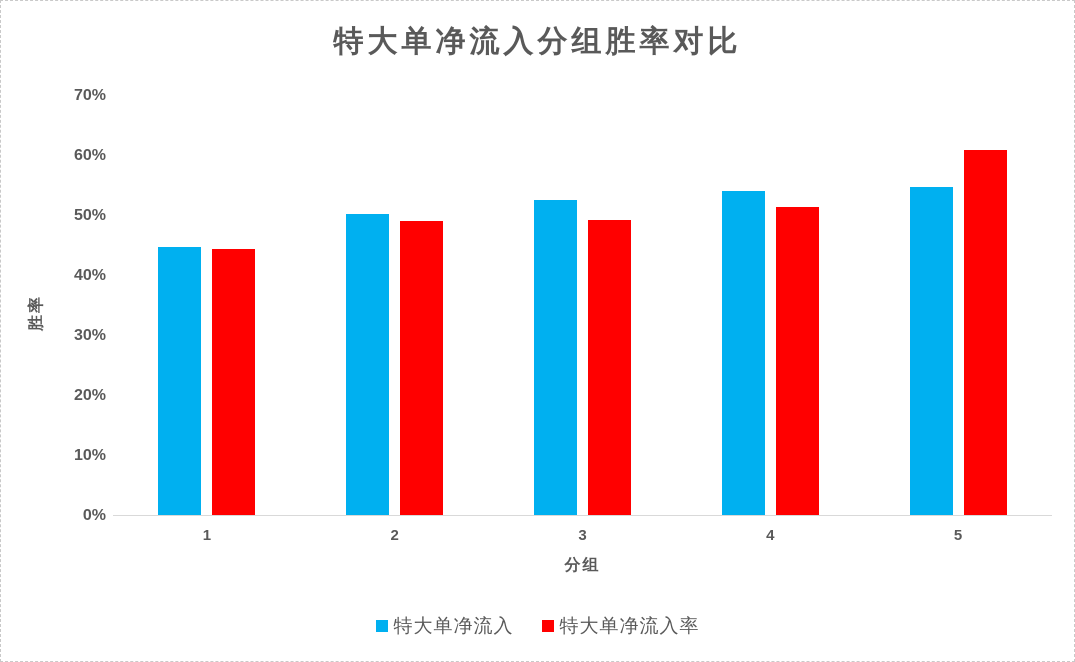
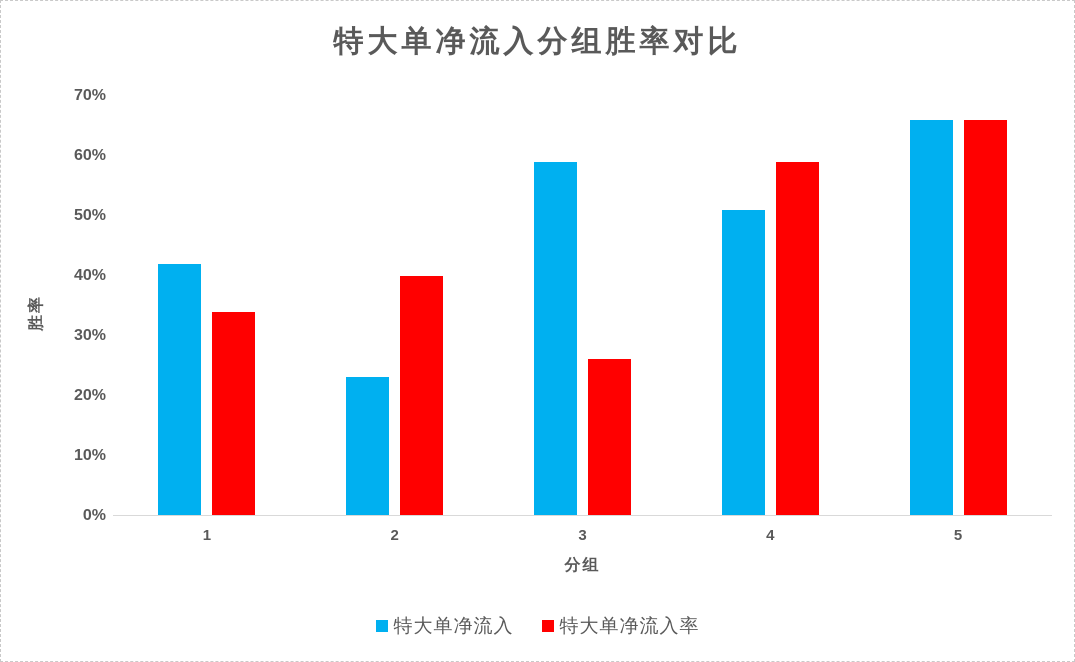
特大单净流入/1: 45% -> 42%
特大单净流入率/1: 44% -> 34%
特大单净流入/2: 50% -> 23%
特大单净流入率/2: 49% -> 40%
特大单净流入/3: 53% -> 59%
特大单净流入率/3: 49% -> 26%
特大单净流入/4: 54% -> 51%
特大单净流入率/4: 52% -> 59%
特大单净流入/5: 55% -> 66%
特大单净流入率/5: 61% -> 66%
